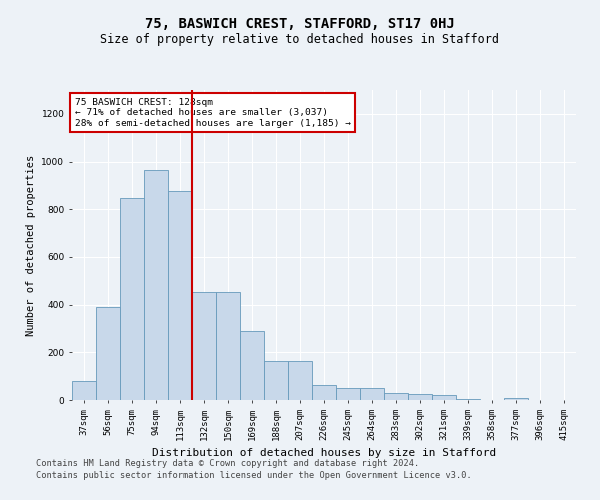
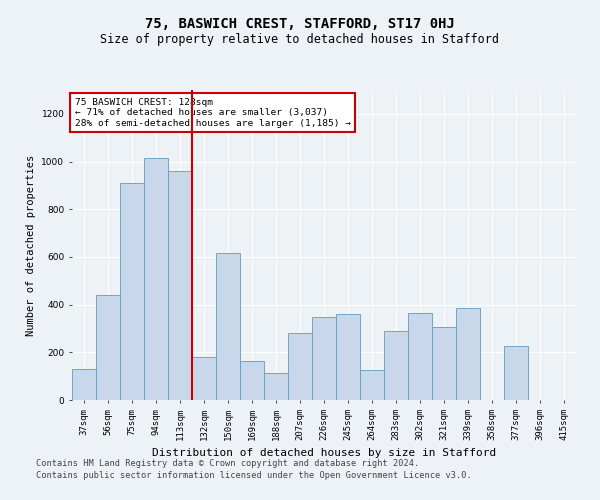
37sqm: 80 -> 130
56sqm: 390 -> 440
75sqm: 845 -> 910
94sqm: 965 -> 1015
113sqm: 875 -> 960
132sqm: 455 -> 180
150sqm: 455 -> 615
169sqm: 290 -> 165
188sqm: 165 -> 115
207sqm: 165 -> 280
226sqm: 65 -> 350
245sqm: 50 -> 360
264sqm: 50 -> 125
283sqm: 30 -> 290
302sqm: 25 -> 365
321sqm: 20 -> 305
339sqm: 5 -> 385
377sqm: 10 -> 225
